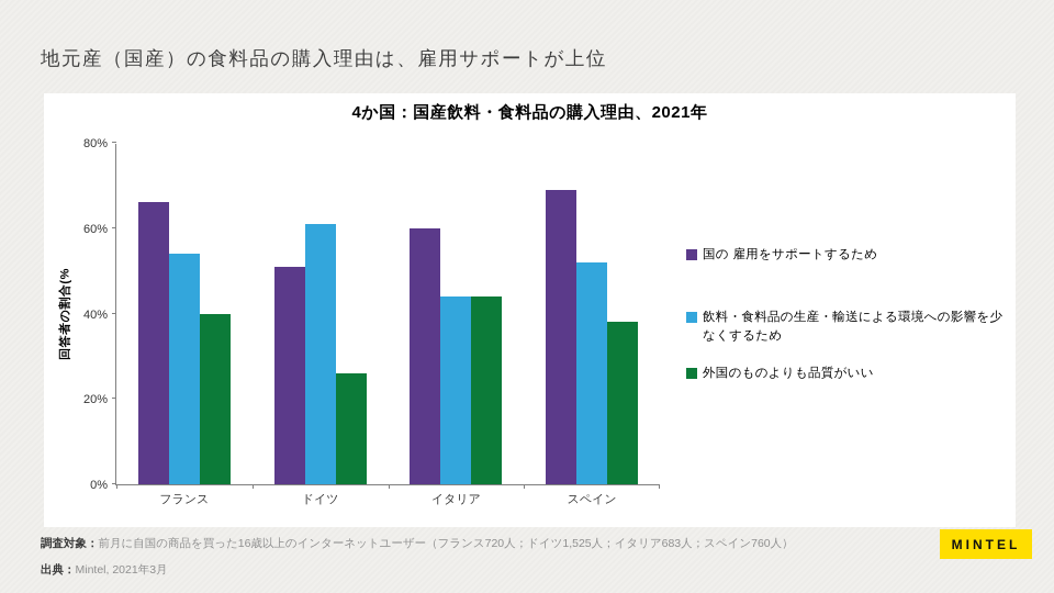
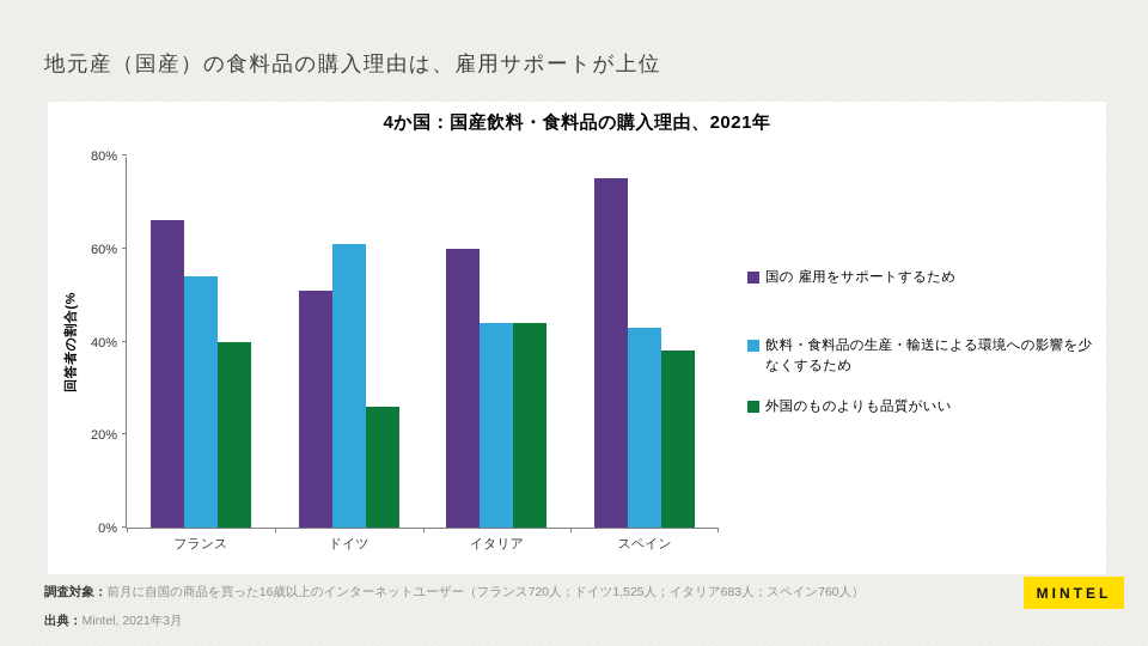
国の 雇用をサポートするため/スペイン: 69% -> 75%
飲料・食料品の生産・輸送による環境への影響を少なくするため/スペイン: 52% -> 43%
